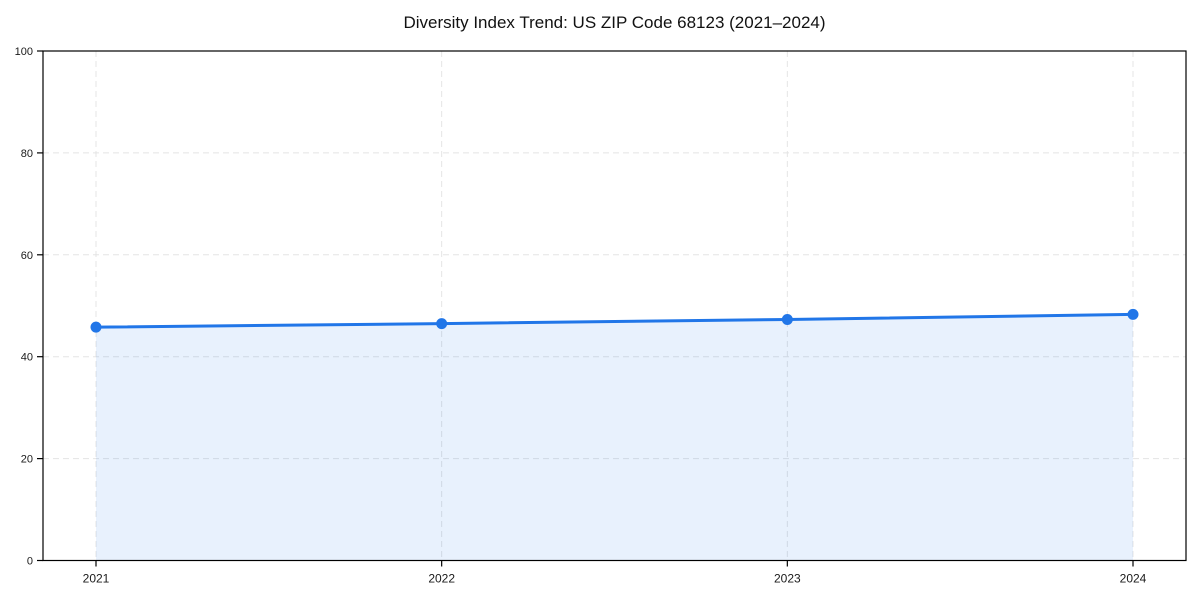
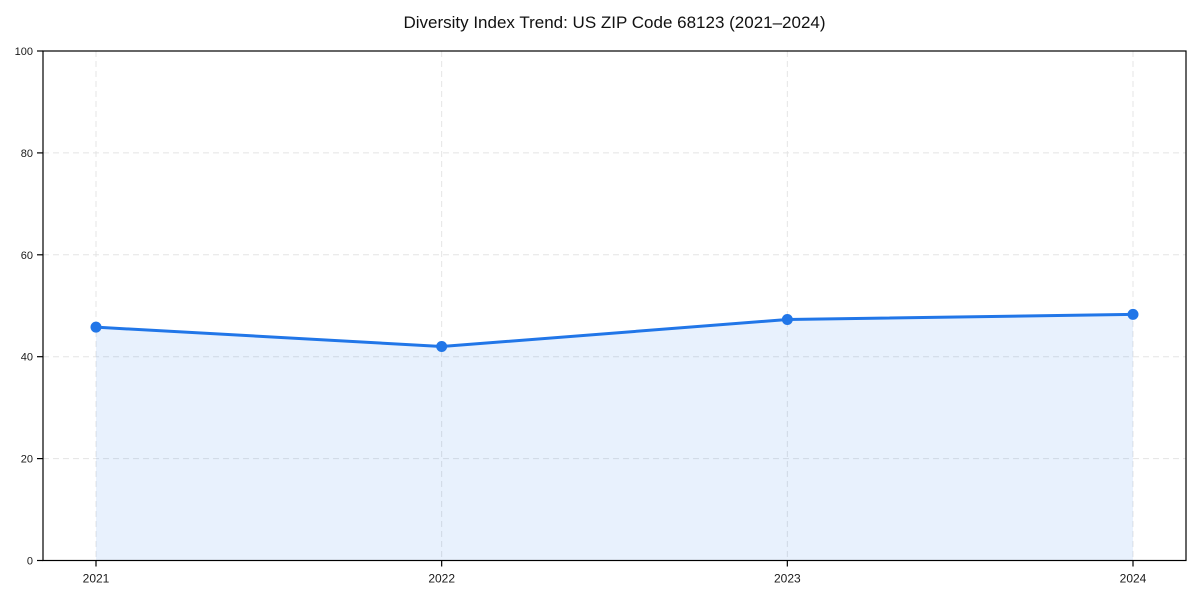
2022: 46 -> 42
